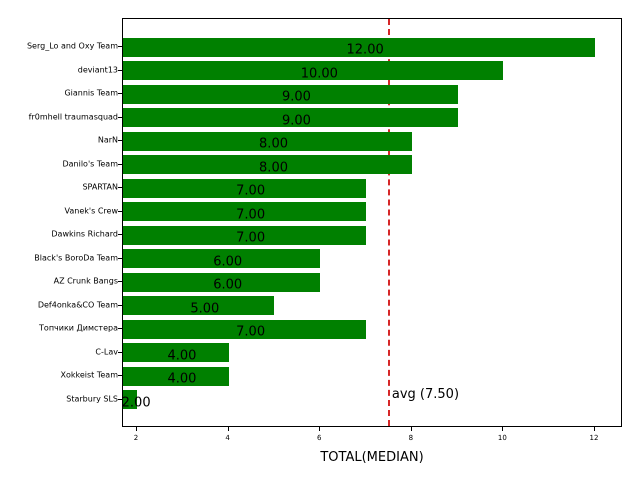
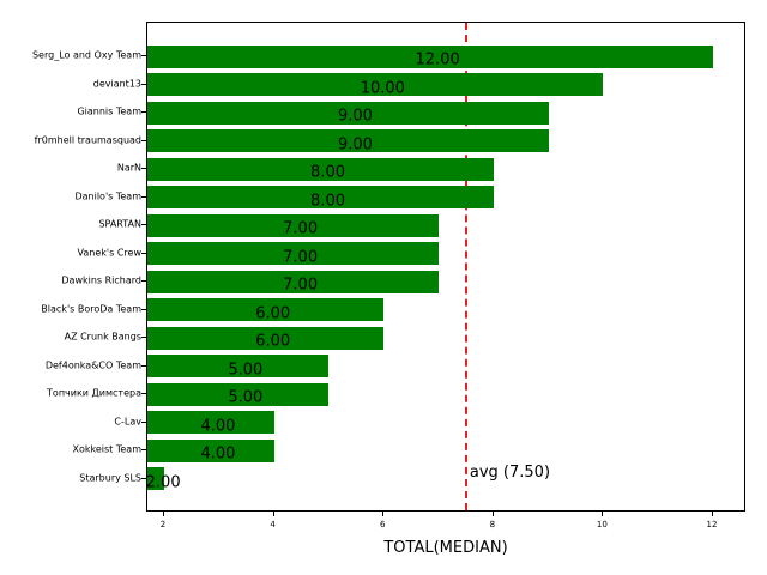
Топчики Димстера: 7.00 -> 5.00
